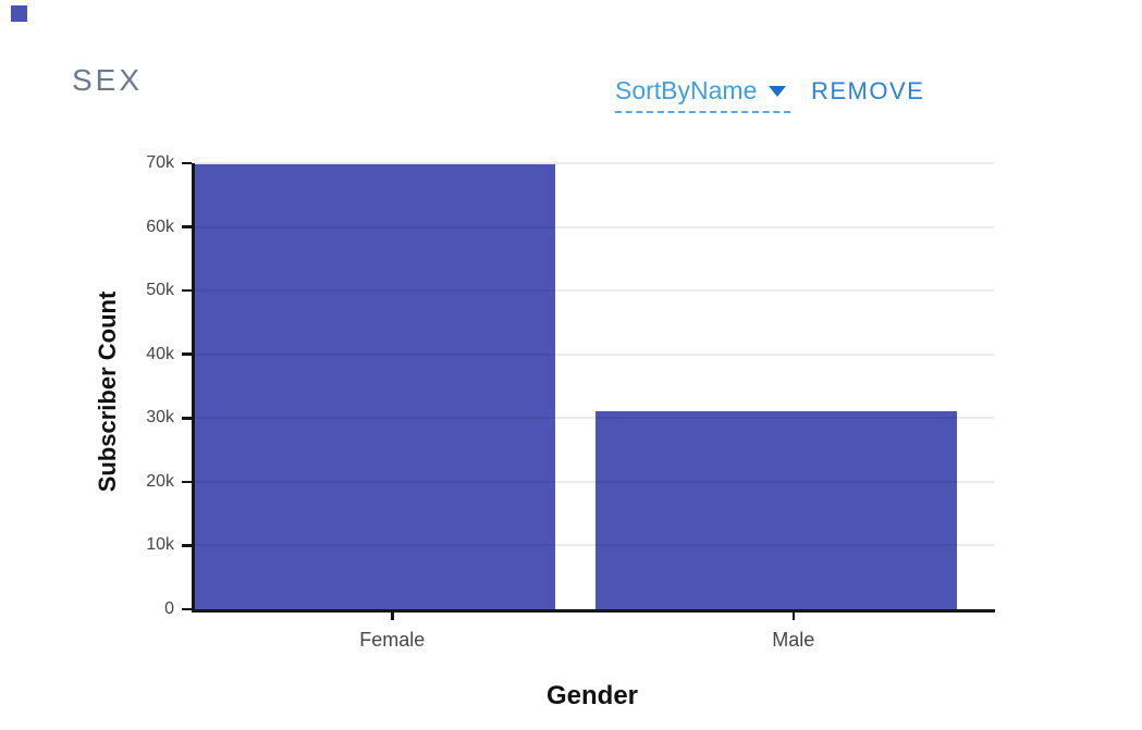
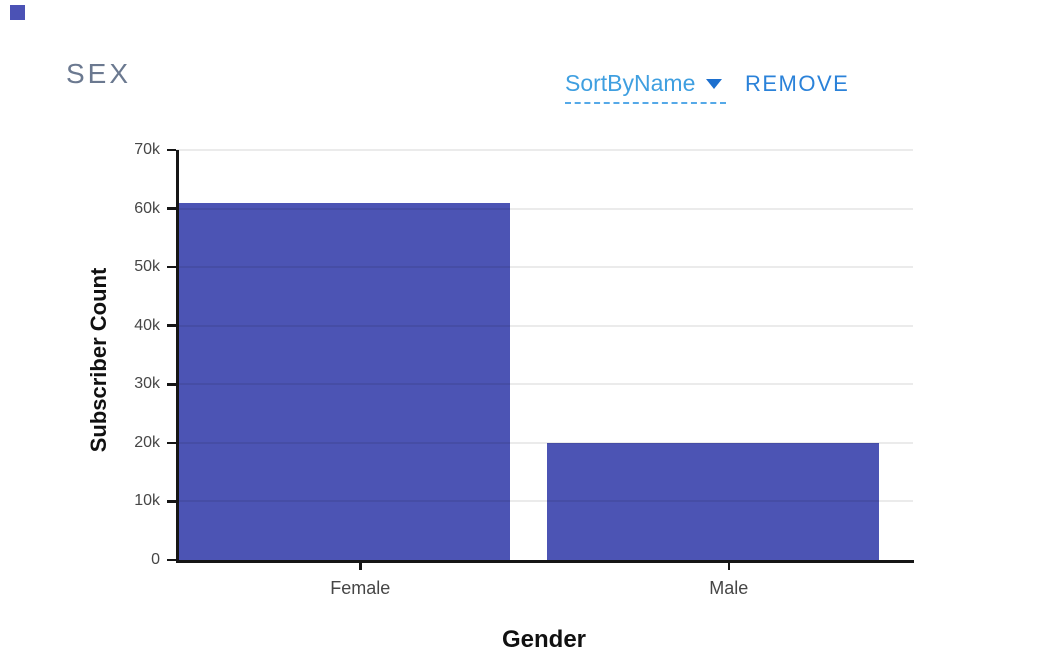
Female: 70k -> 61k
Male: 31k -> 20k
